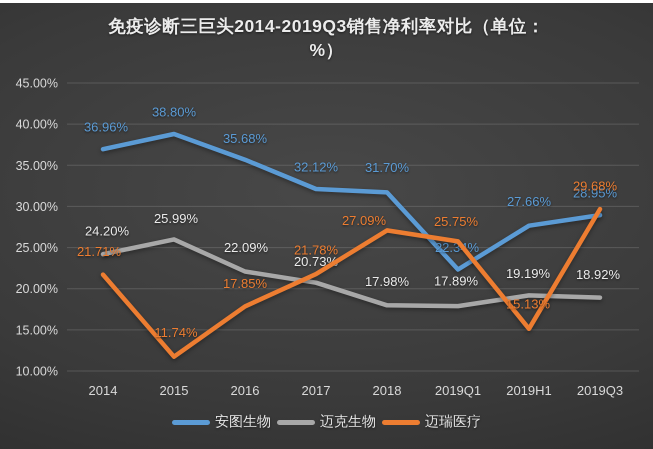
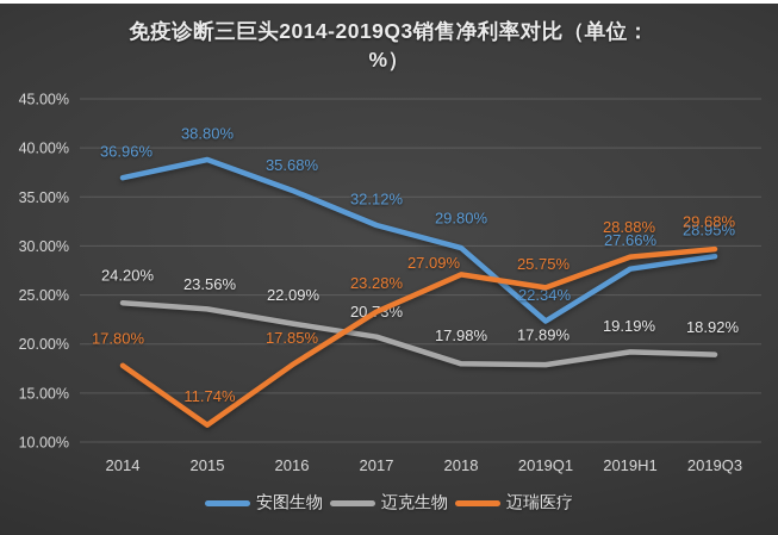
迈瑞医疗/2014: 21.71% -> 17.80%
迈克生物/2015: 25.99% -> 23.56%
迈瑞医疗/2017: 21.78% -> 23.28%
安图生物/2018: 31.70% -> 29.80%
迈瑞医疗/2019H1: 15.13% -> 28.88%
